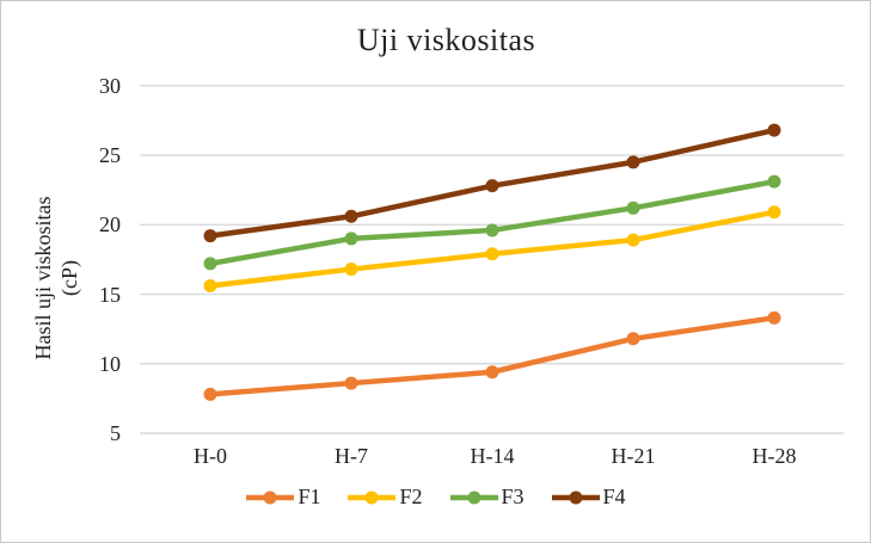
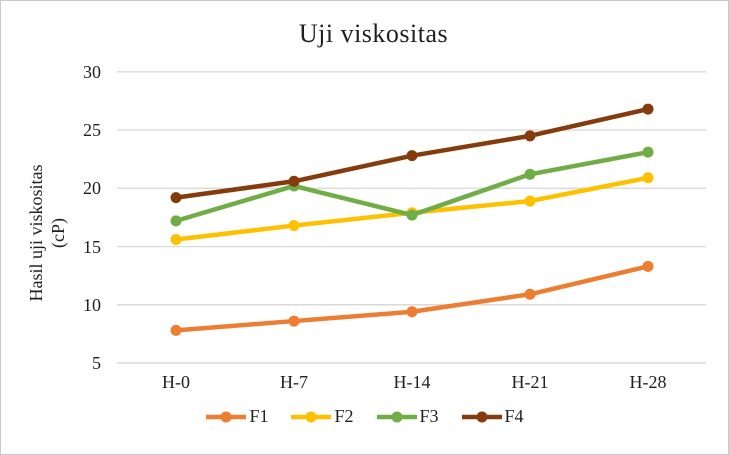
F3/H-7: 19.0 -> 20.2
F3/H-14: 19.6 -> 17.7
F1/H-21: 11.8 -> 10.9
